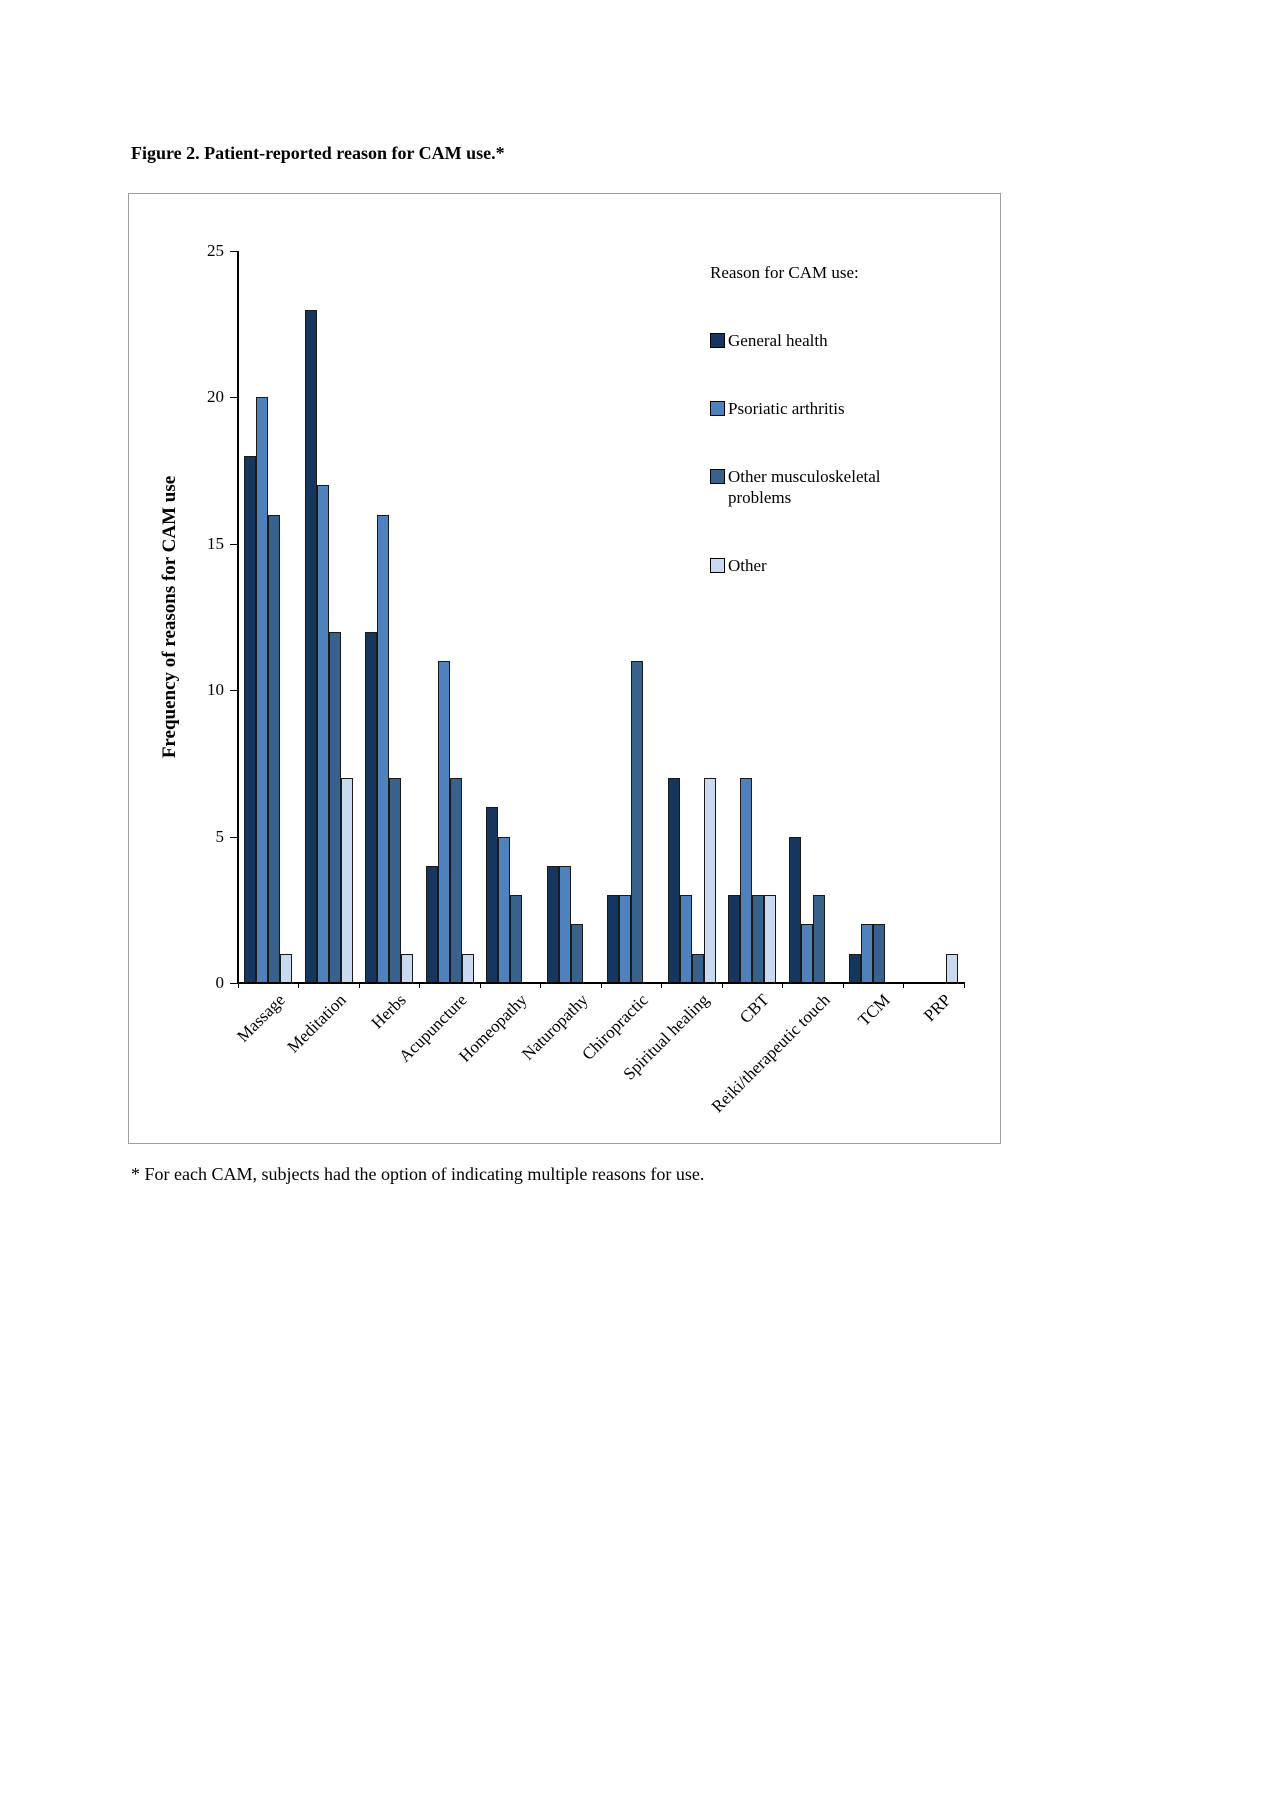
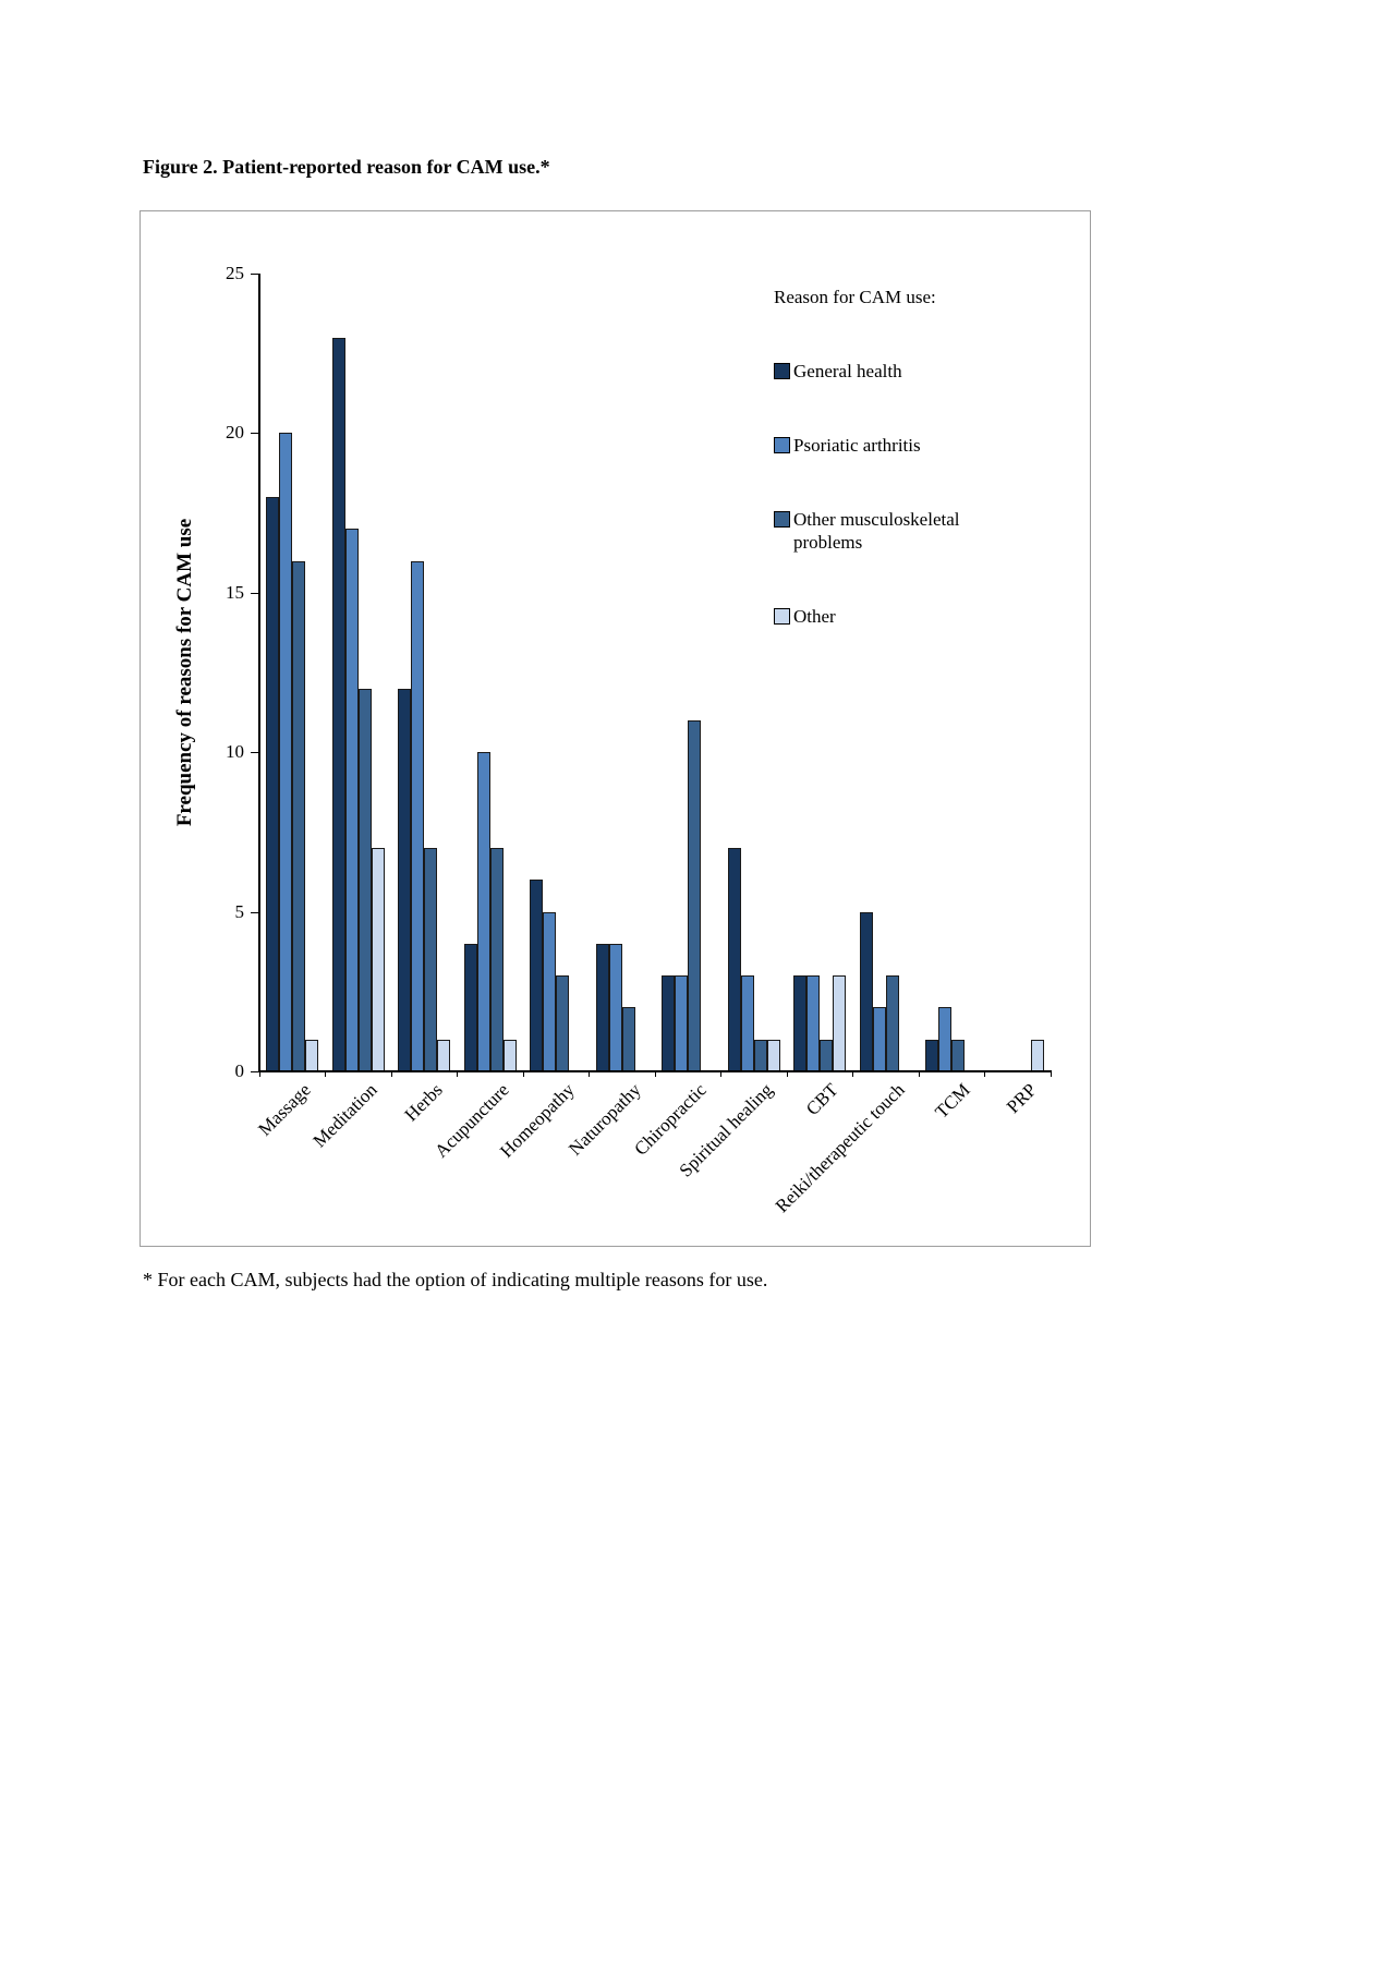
Psoriatic arthritis/Acupuncture: 11 -> 10
Other/Spiritual healing: 7 -> 1
Psoriatic arthritis/CBT: 7 -> 3
Other musculoskeletal problems/CBT: 3 -> 1
Other musculoskeletal problems/TCM: 2 -> 1
